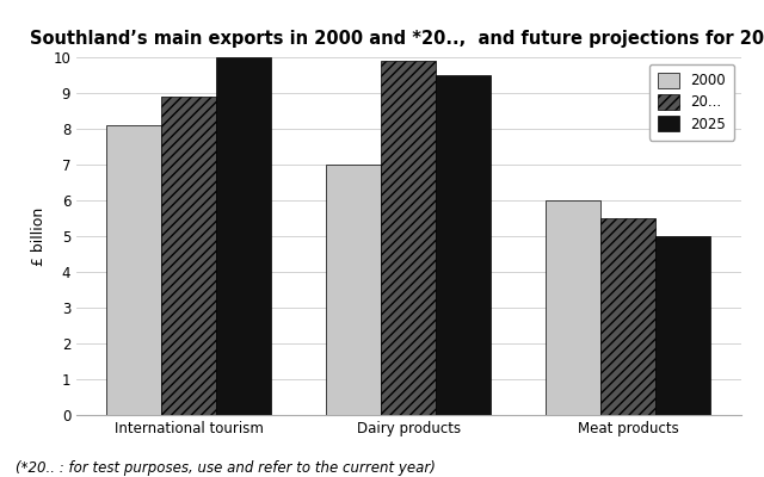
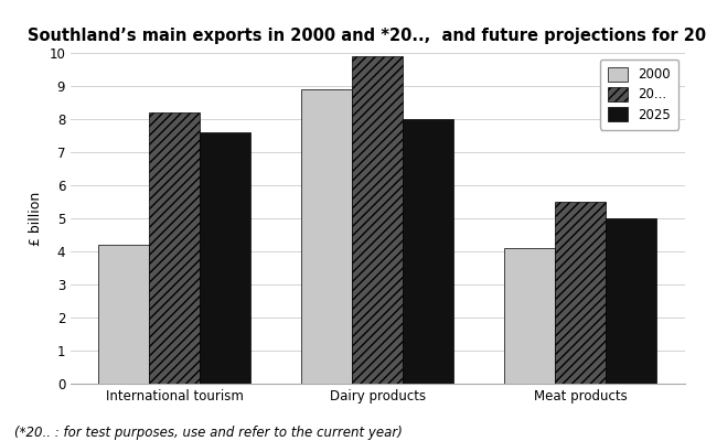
2000/International tourism: 8.1 -> 4.2
20.../International tourism: 8.9 -> 8.2
2025/International tourism: 10.0 -> 7.6
2000/Dairy products: 7.0 -> 8.9
2025/Dairy products: 9.5 -> 8.0
2000/Meat products: 6.0 -> 4.1
